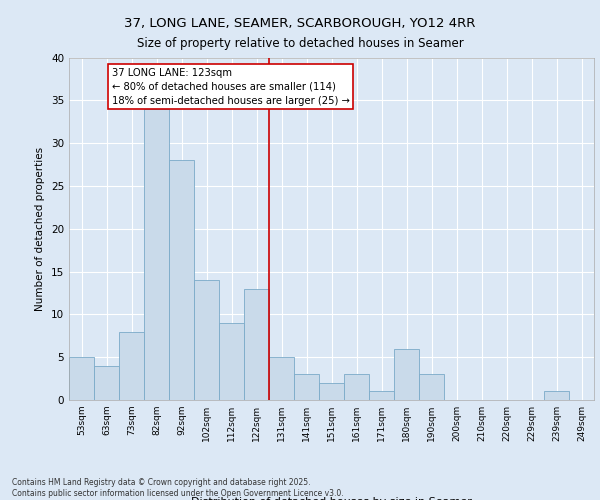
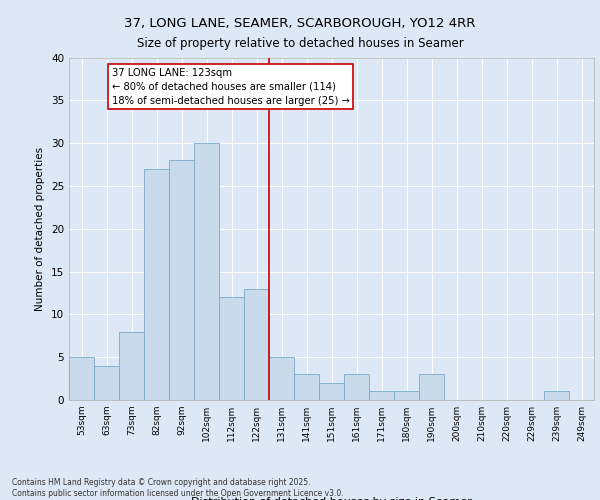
82sqm: 34 -> 27
102sqm: 14 -> 30
112sqm: 9 -> 12
180sqm: 6 -> 1
